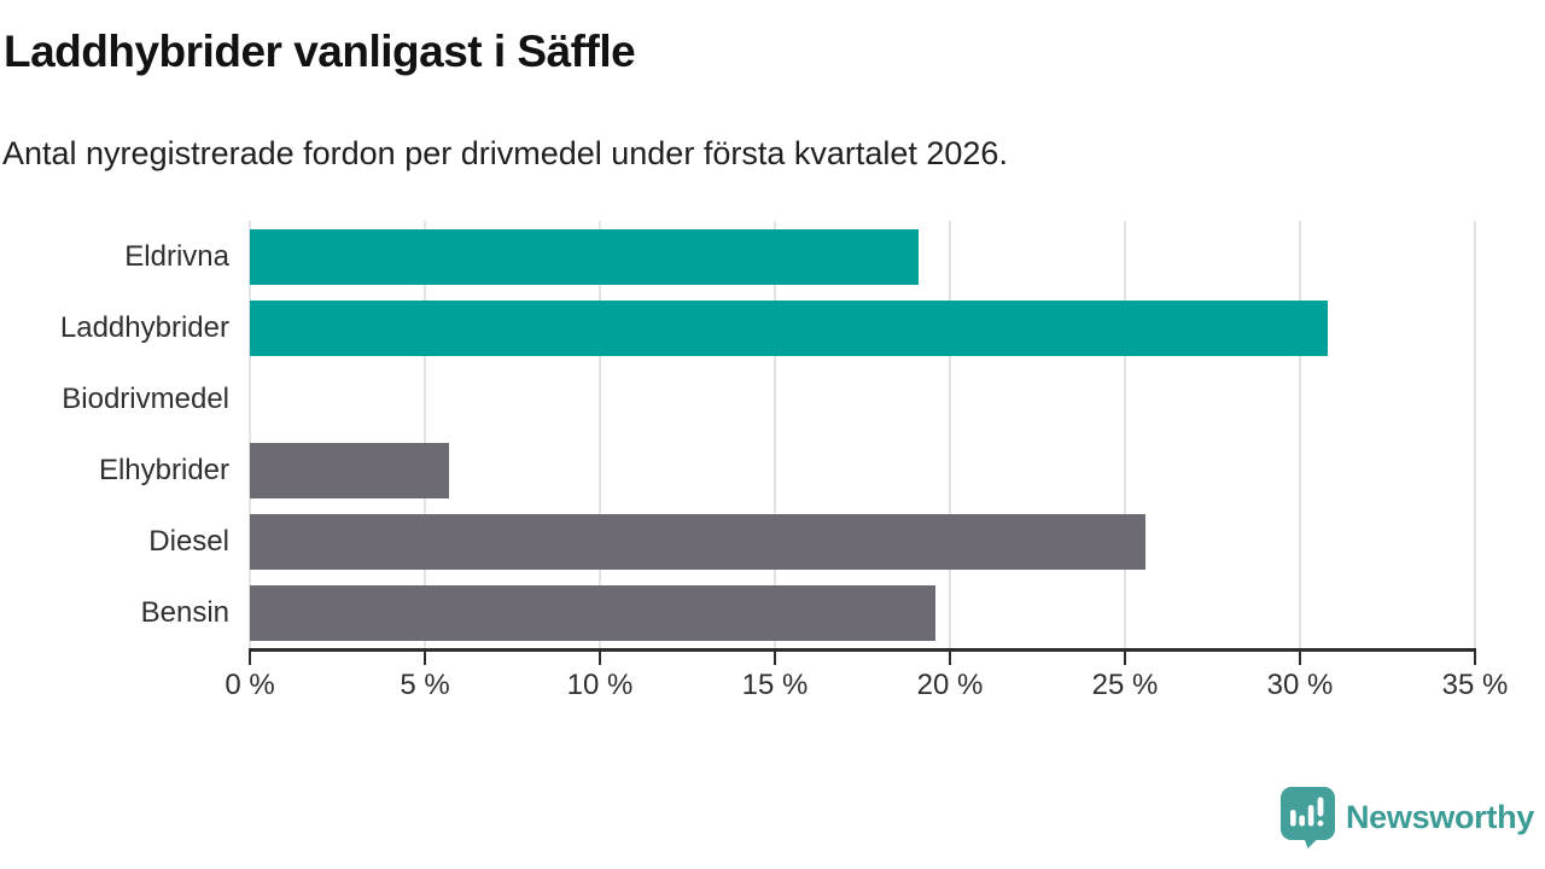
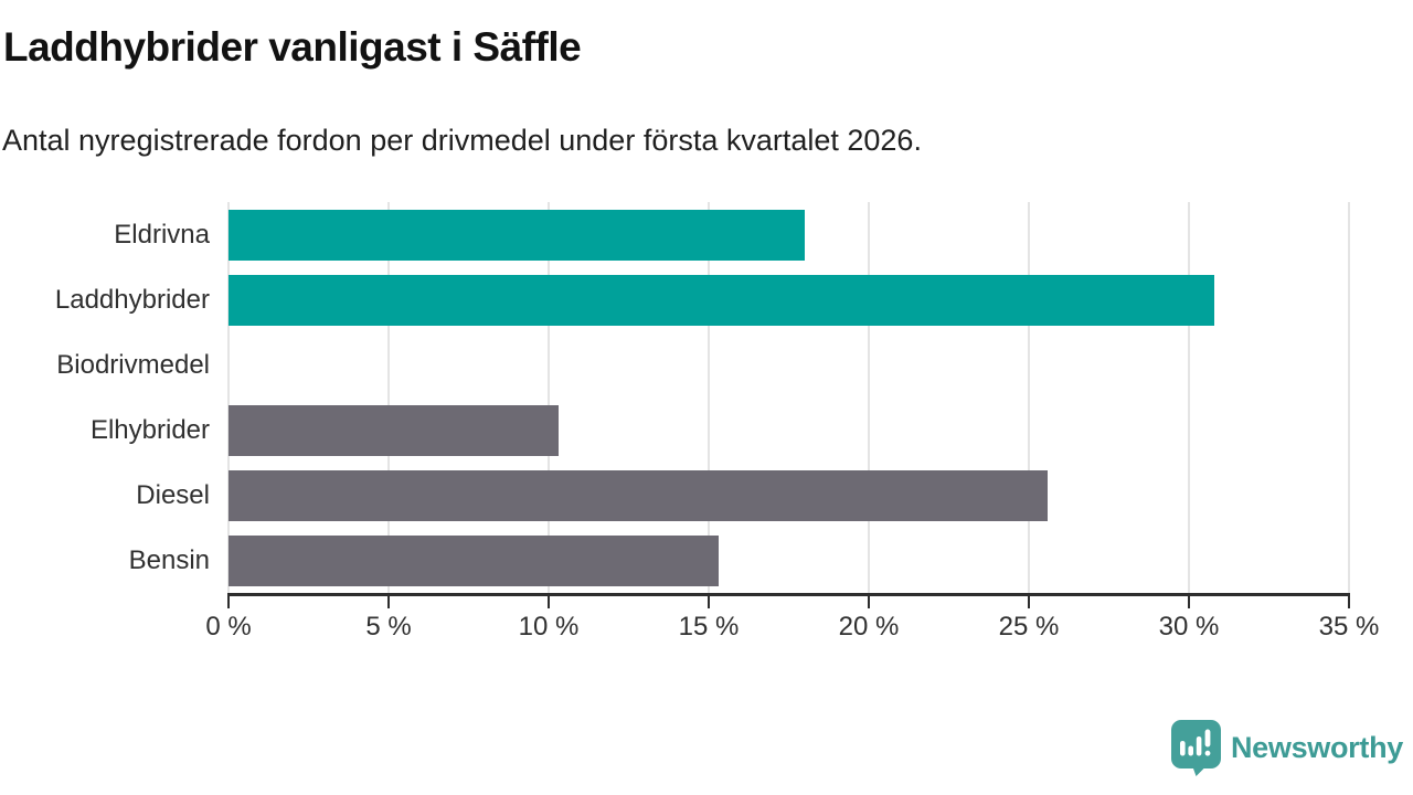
Eldrivna: 19.1% -> 18.0%
Elhybrider: 5.7% -> 10.3%
Bensin: 19.6% -> 15.3%
